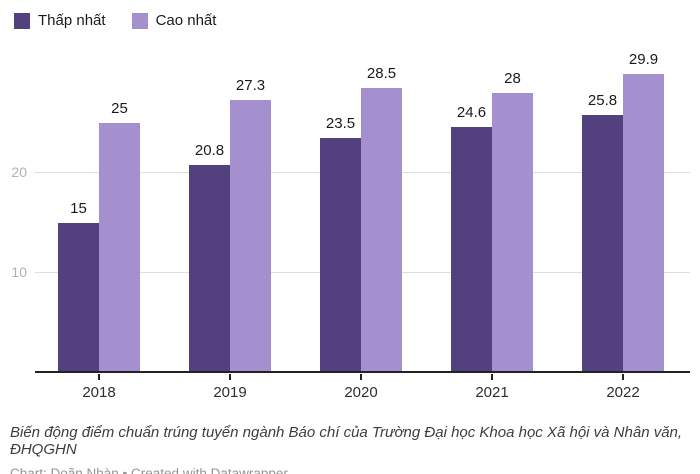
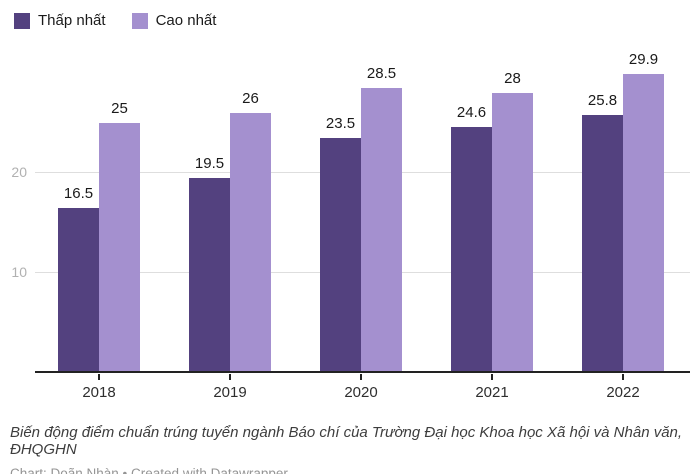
Thấp nhất/2018: 15 -> 16.5
Thấp nhất/2019: 20.8 -> 19.5
Cao nhất/2019: 27.3 -> 26
